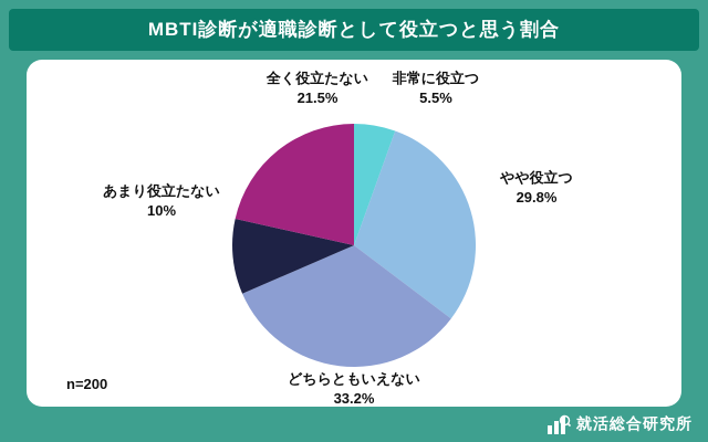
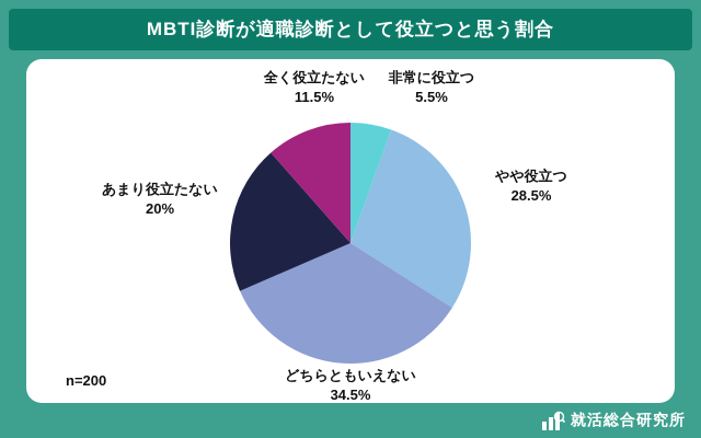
やや役立つ: 29.8% -> 28.5%
どちらともいえない: 33.2% -> 34.5%
あまり役立たない: 10% -> 20%
全く役立たない: 21.5% -> 11.5%
